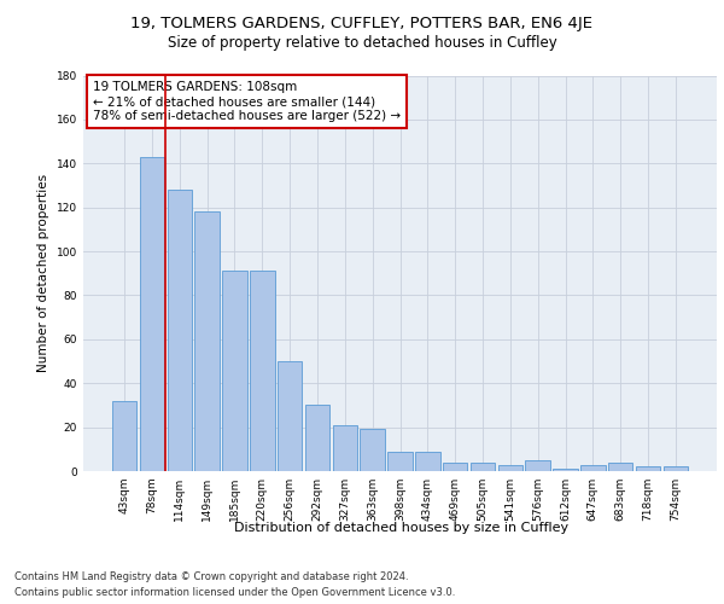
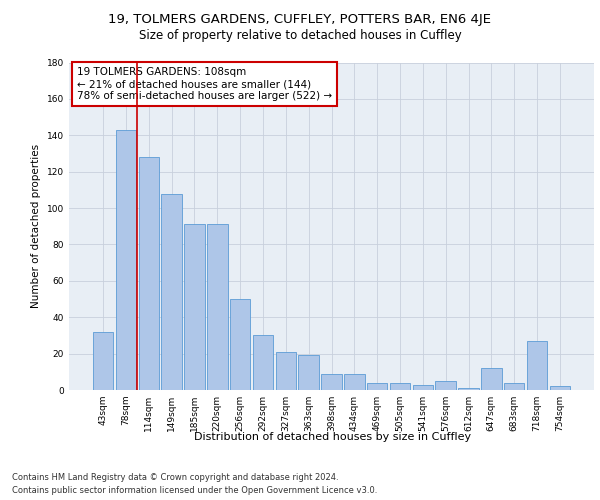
149sqm: 118 -> 108
647sqm: 3 -> 12
718sqm: 2 -> 27
